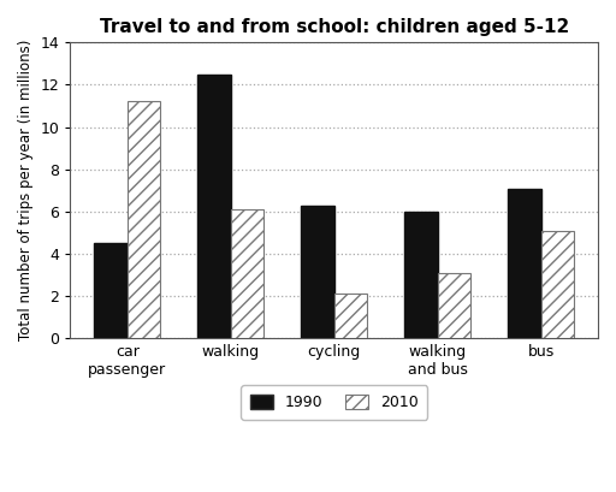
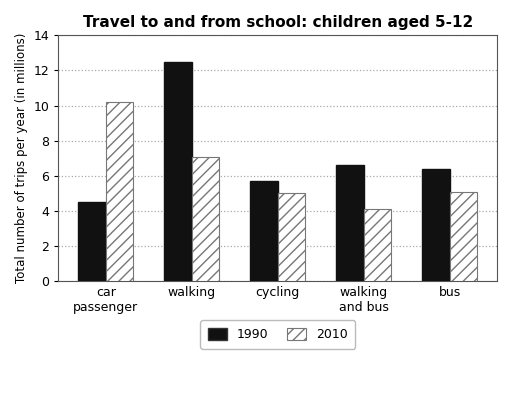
2010/car passenger: 11.2 -> 10.2
2010/walking: 6.1 -> 7.1
1990/cycling: 6.2 -> 5.7
2010/cycling: 2.1 -> 5.0
1990/walking and bus: 6.0 -> 6.6
2010/walking and bus: 3.1 -> 4.1
1990/bus: 7.1 -> 6.4
